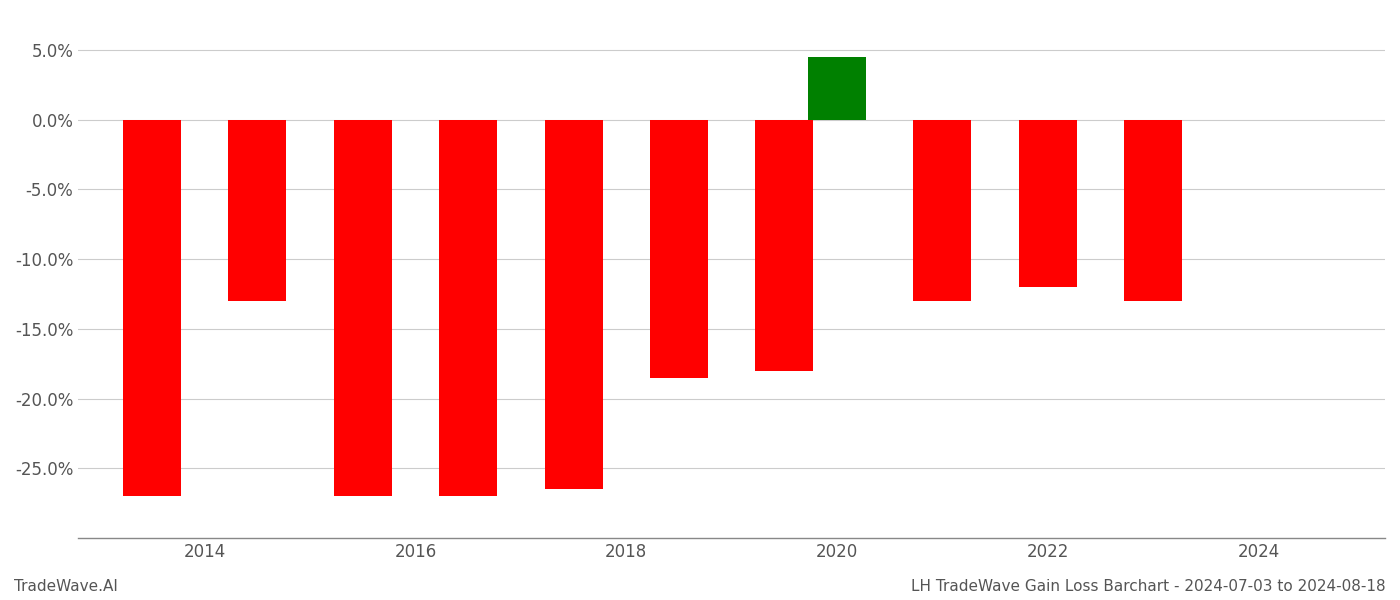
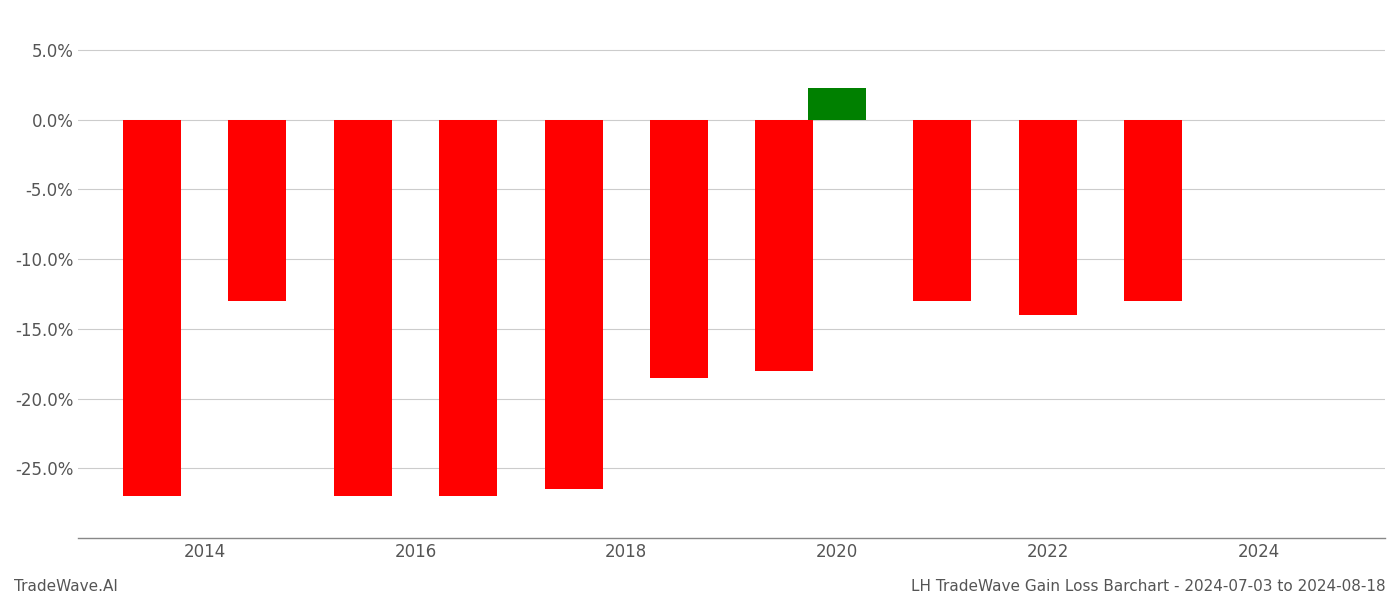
2020: 4.5% -> 2.3%
2022: -12.0% -> -14.0%
